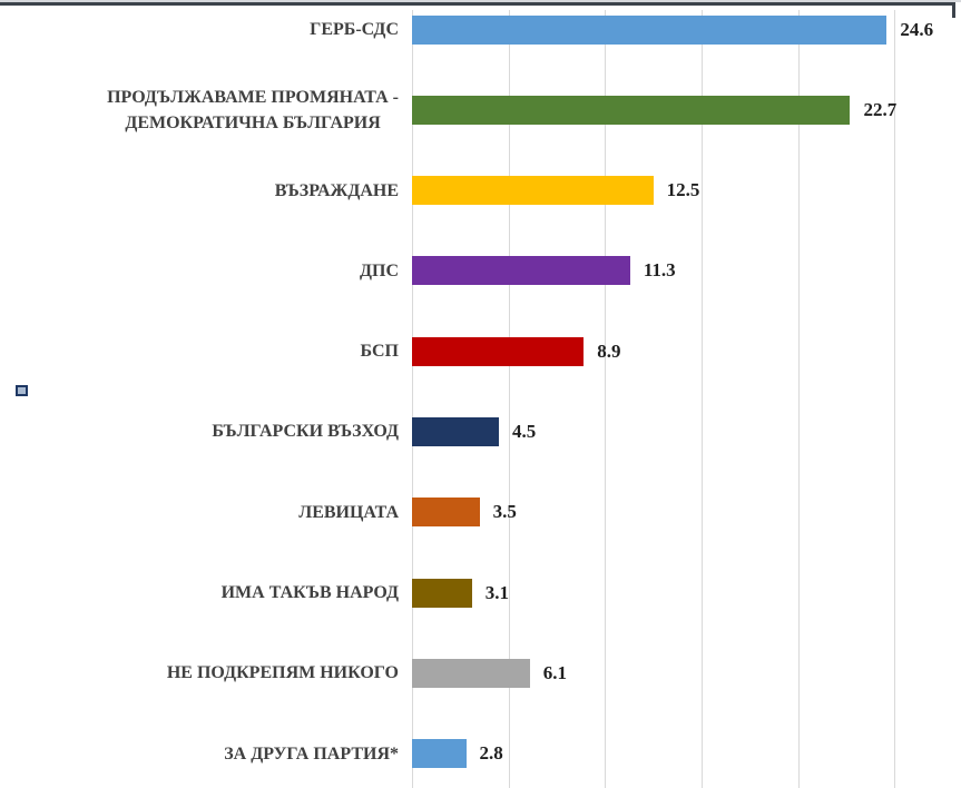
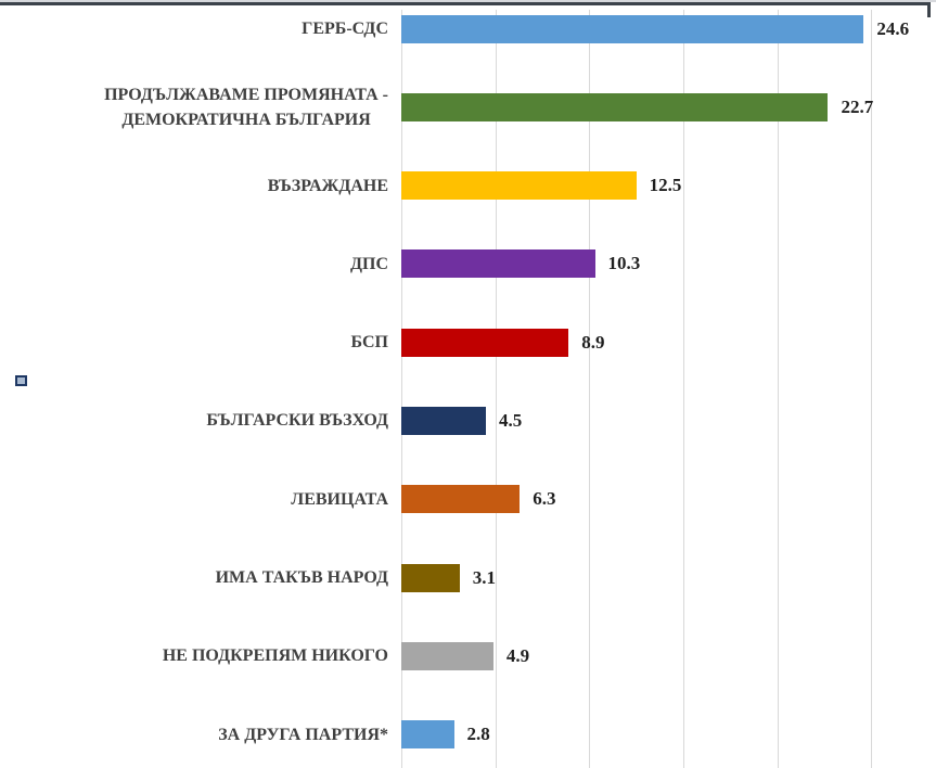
ДПС: 11.3 -> 10.3
ЛЕВИЦАТА: 3.5 -> 6.3
НЕ ПОДКРЕПЯМ НИКОГО: 6.1 -> 4.9
